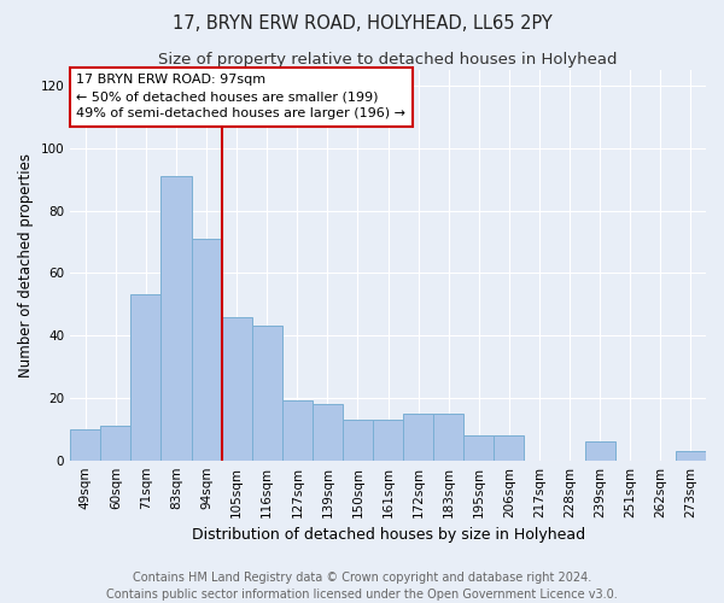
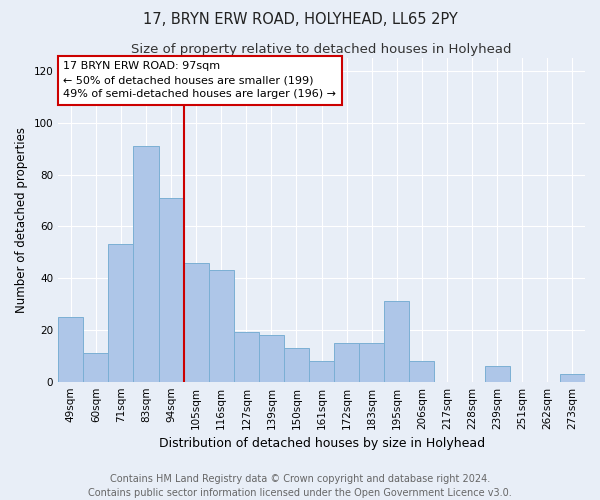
49sqm: 10 -> 25
161sqm: 13 -> 8
195sqm: 8 -> 31
